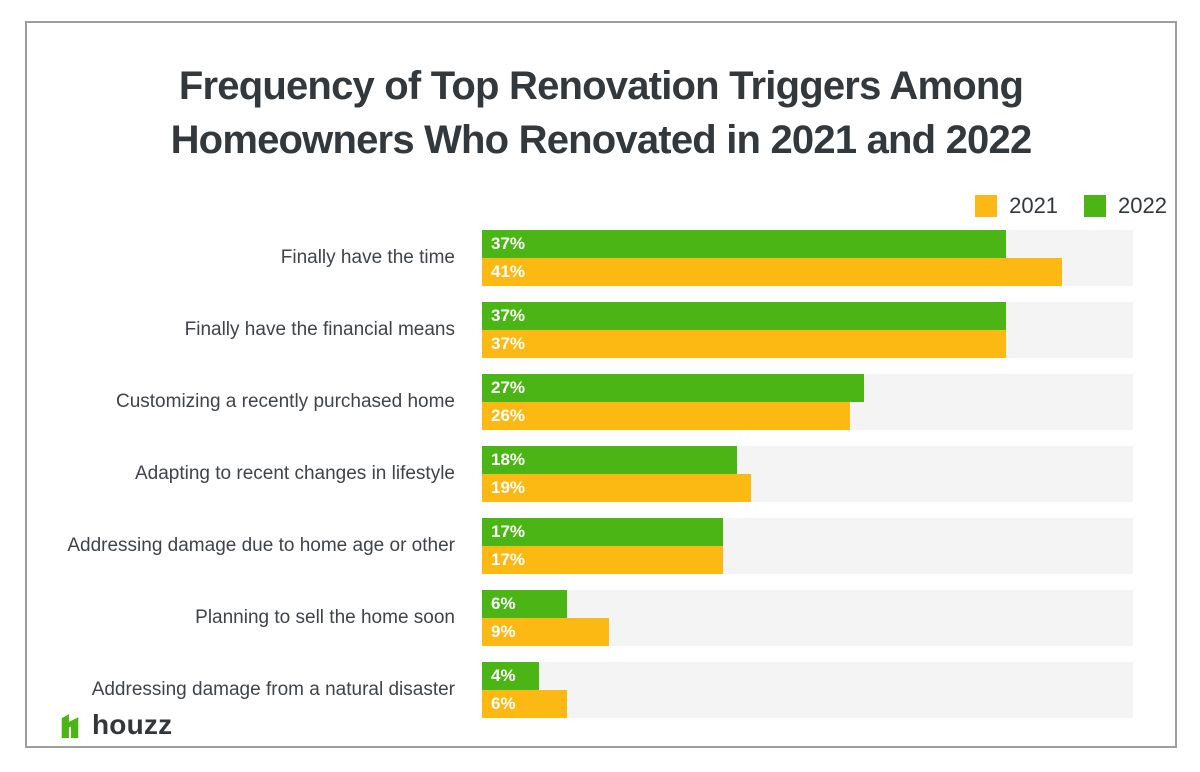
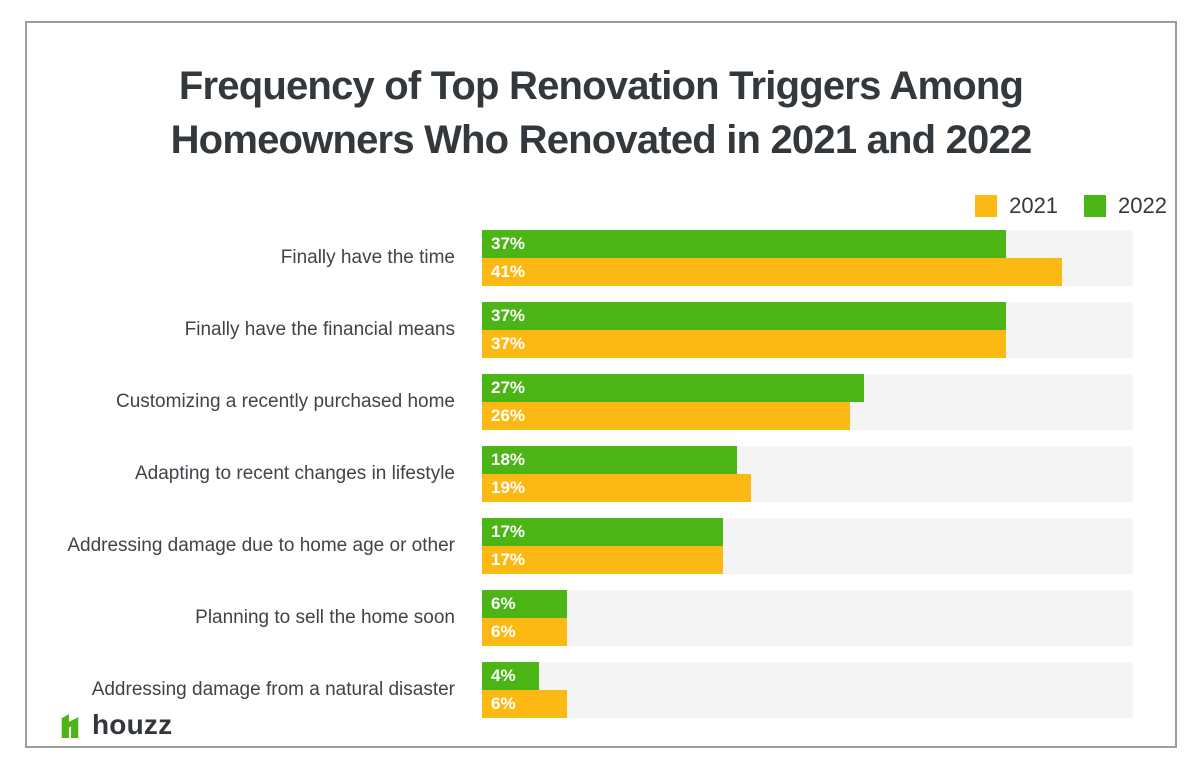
2021/Planning to sell the home soon: 9% -> 6%
